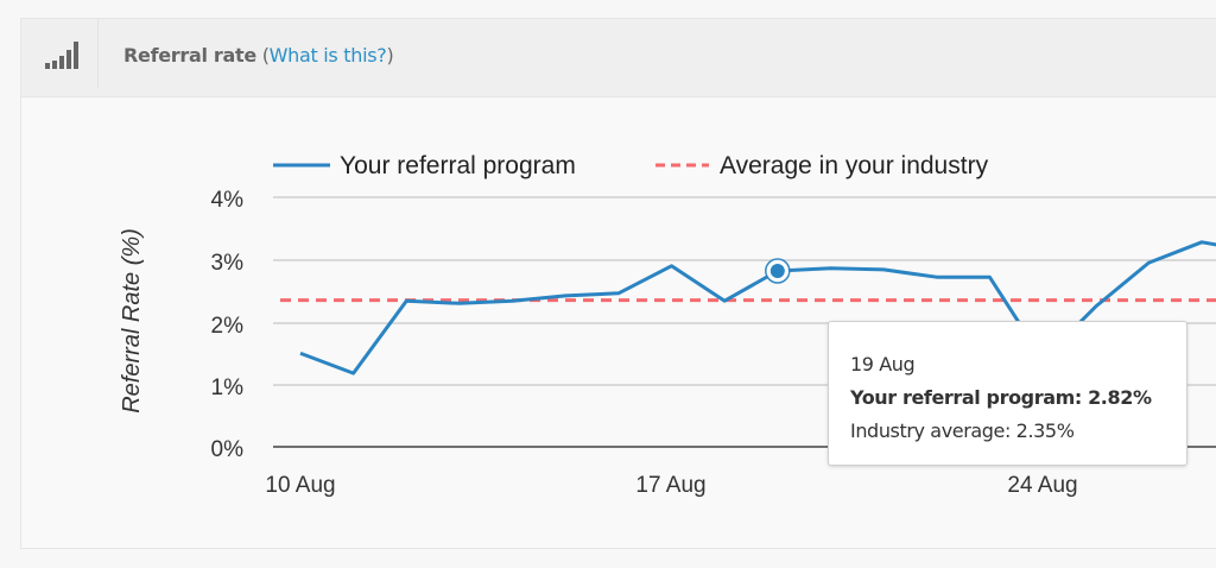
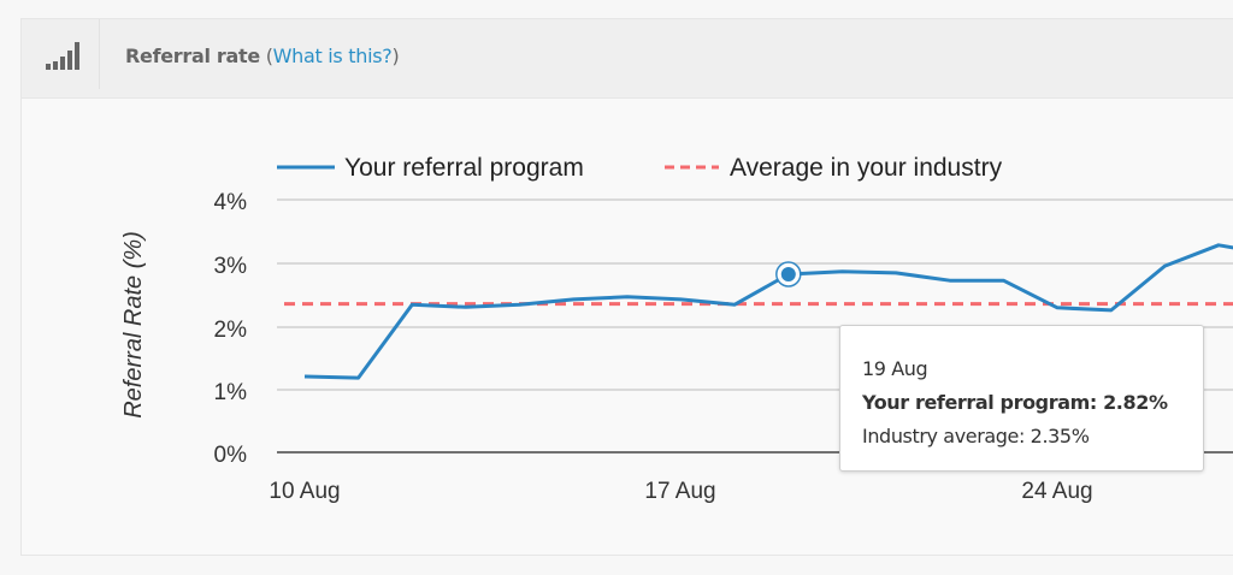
Your referral program/10 Aug: 1.5% -> 1.2%
Your referral program/17 Aug: 2.9% -> 2.4%
Your referral program/24 Aug: 1.4% -> 2.3%
